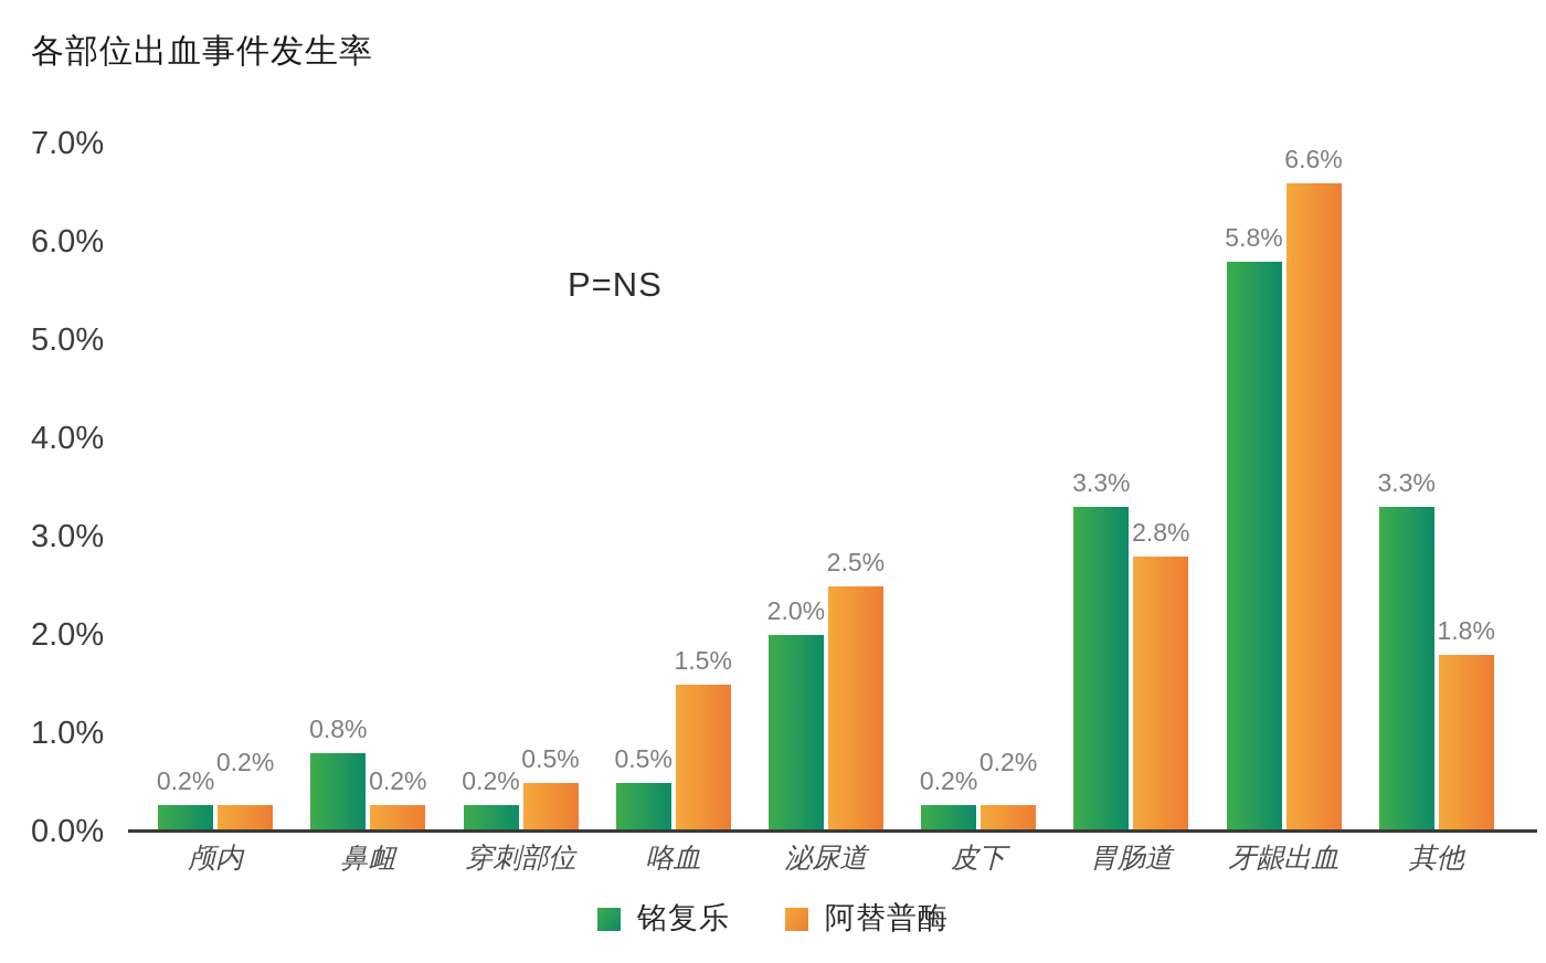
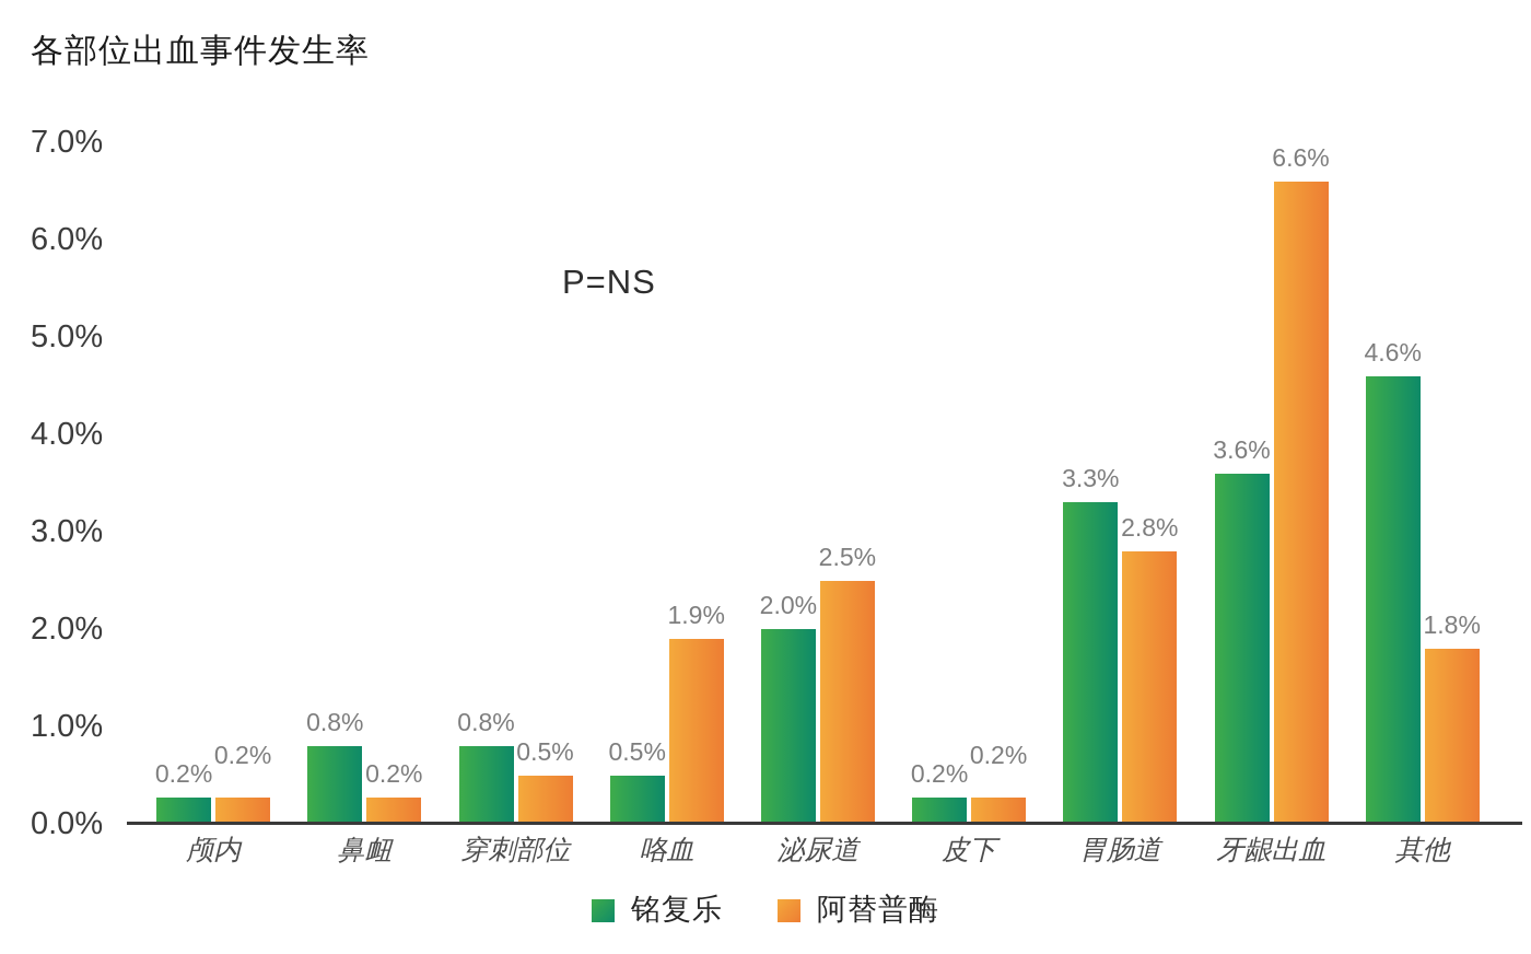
铭复乐/穿刺部位: 0.2% -> 0.8%
阿替普酶/咯血: 1.5% -> 1.9%
铭复乐/牙龈出血: 5.8% -> 3.6%
铭复乐/其他: 3.3% -> 4.6%
